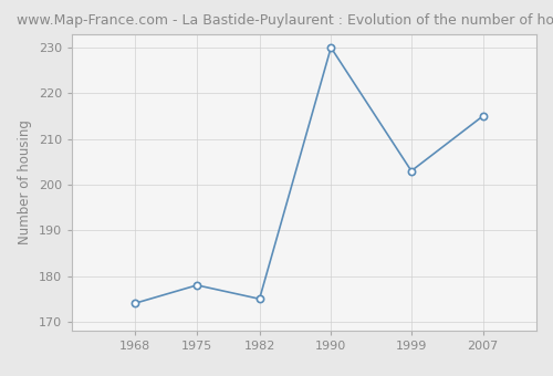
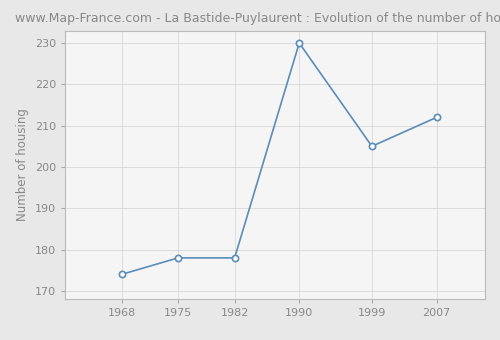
1982: 175 -> 178
1999: 203 -> 205
2007: 215 -> 212
